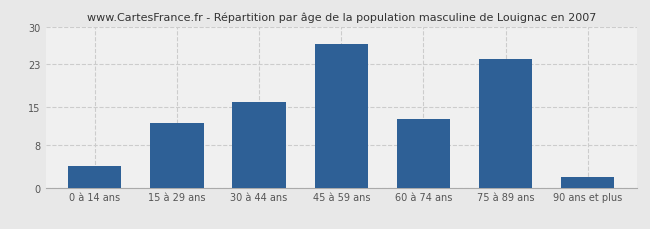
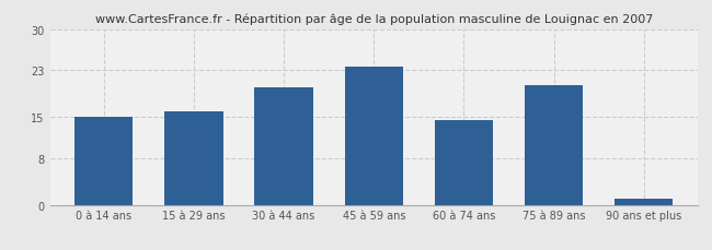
0 à 14 ans: 4.0 -> 15.0
15 à 29 ans: 12.0 -> 16.0
30 à 44 ans: 16.0 -> 20.0
45 à 59 ans: 26.8 -> 23.5
60 à 74 ans: 12.8 -> 14.5
75 à 89 ans: 24.0 -> 20.5
90 ans et plus: 2.0 -> 1.0
